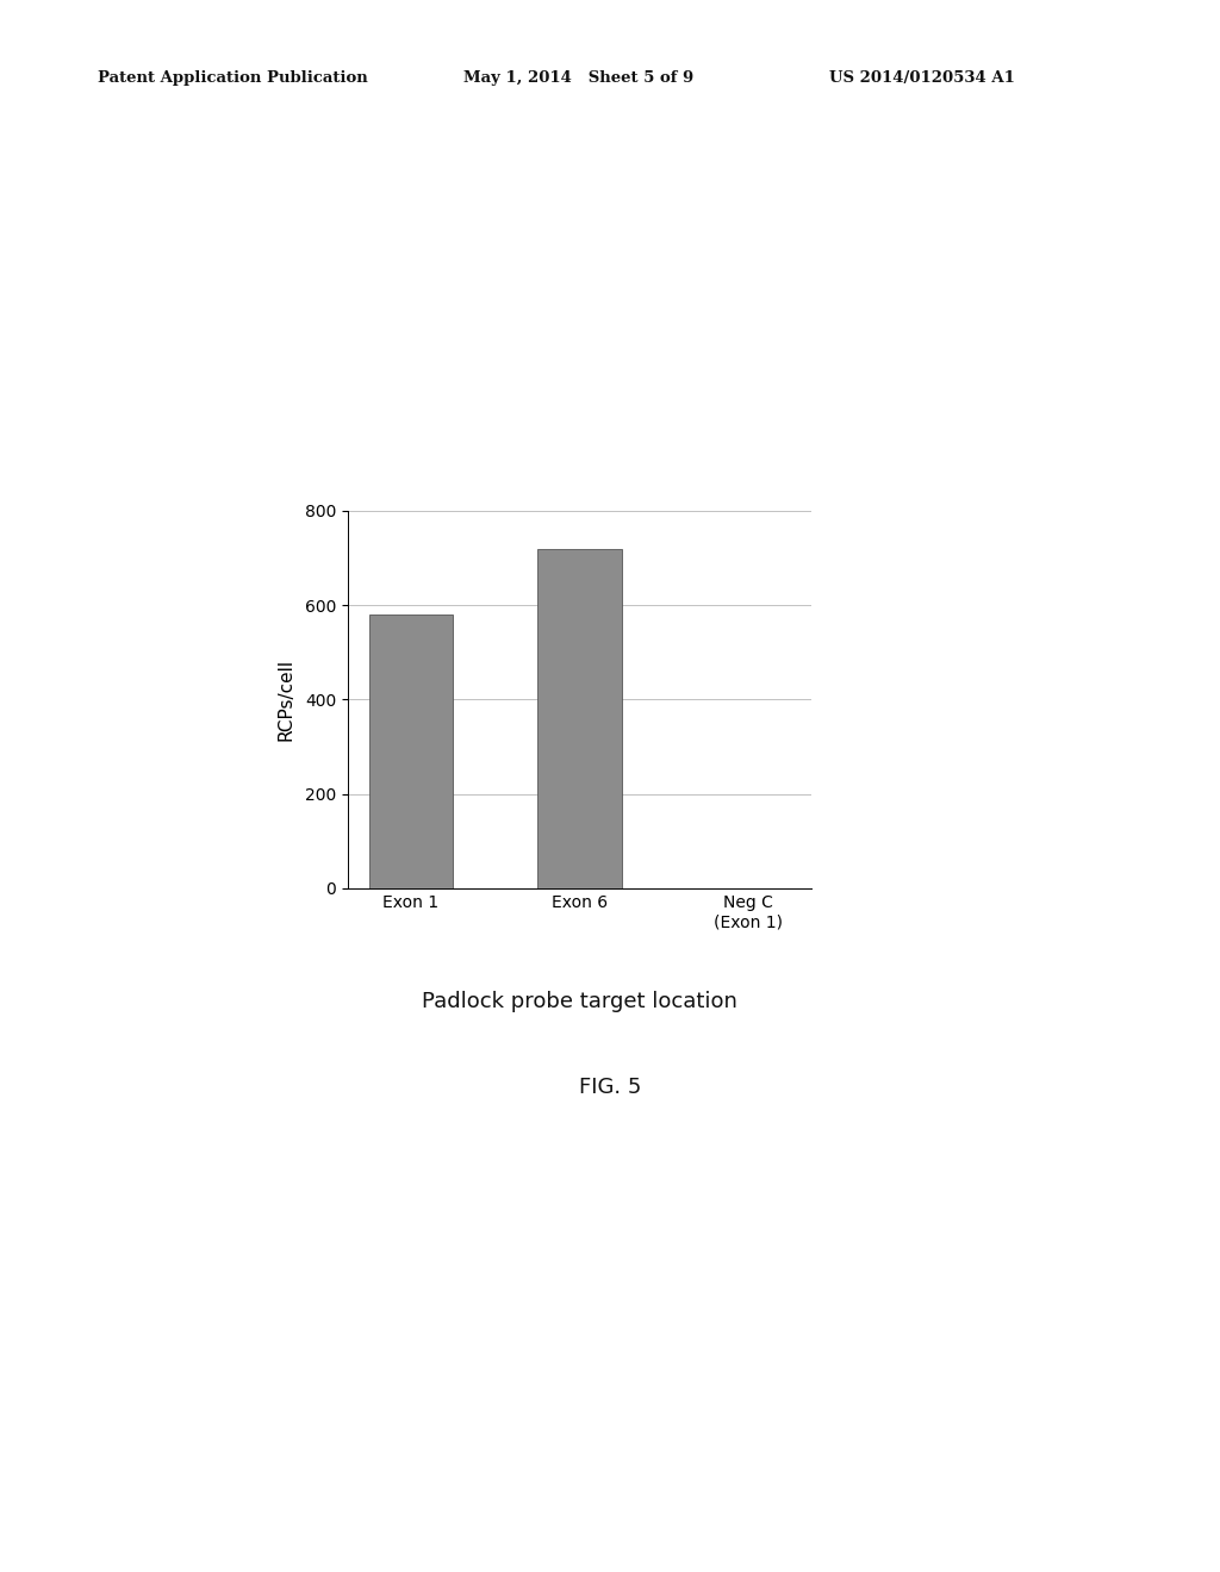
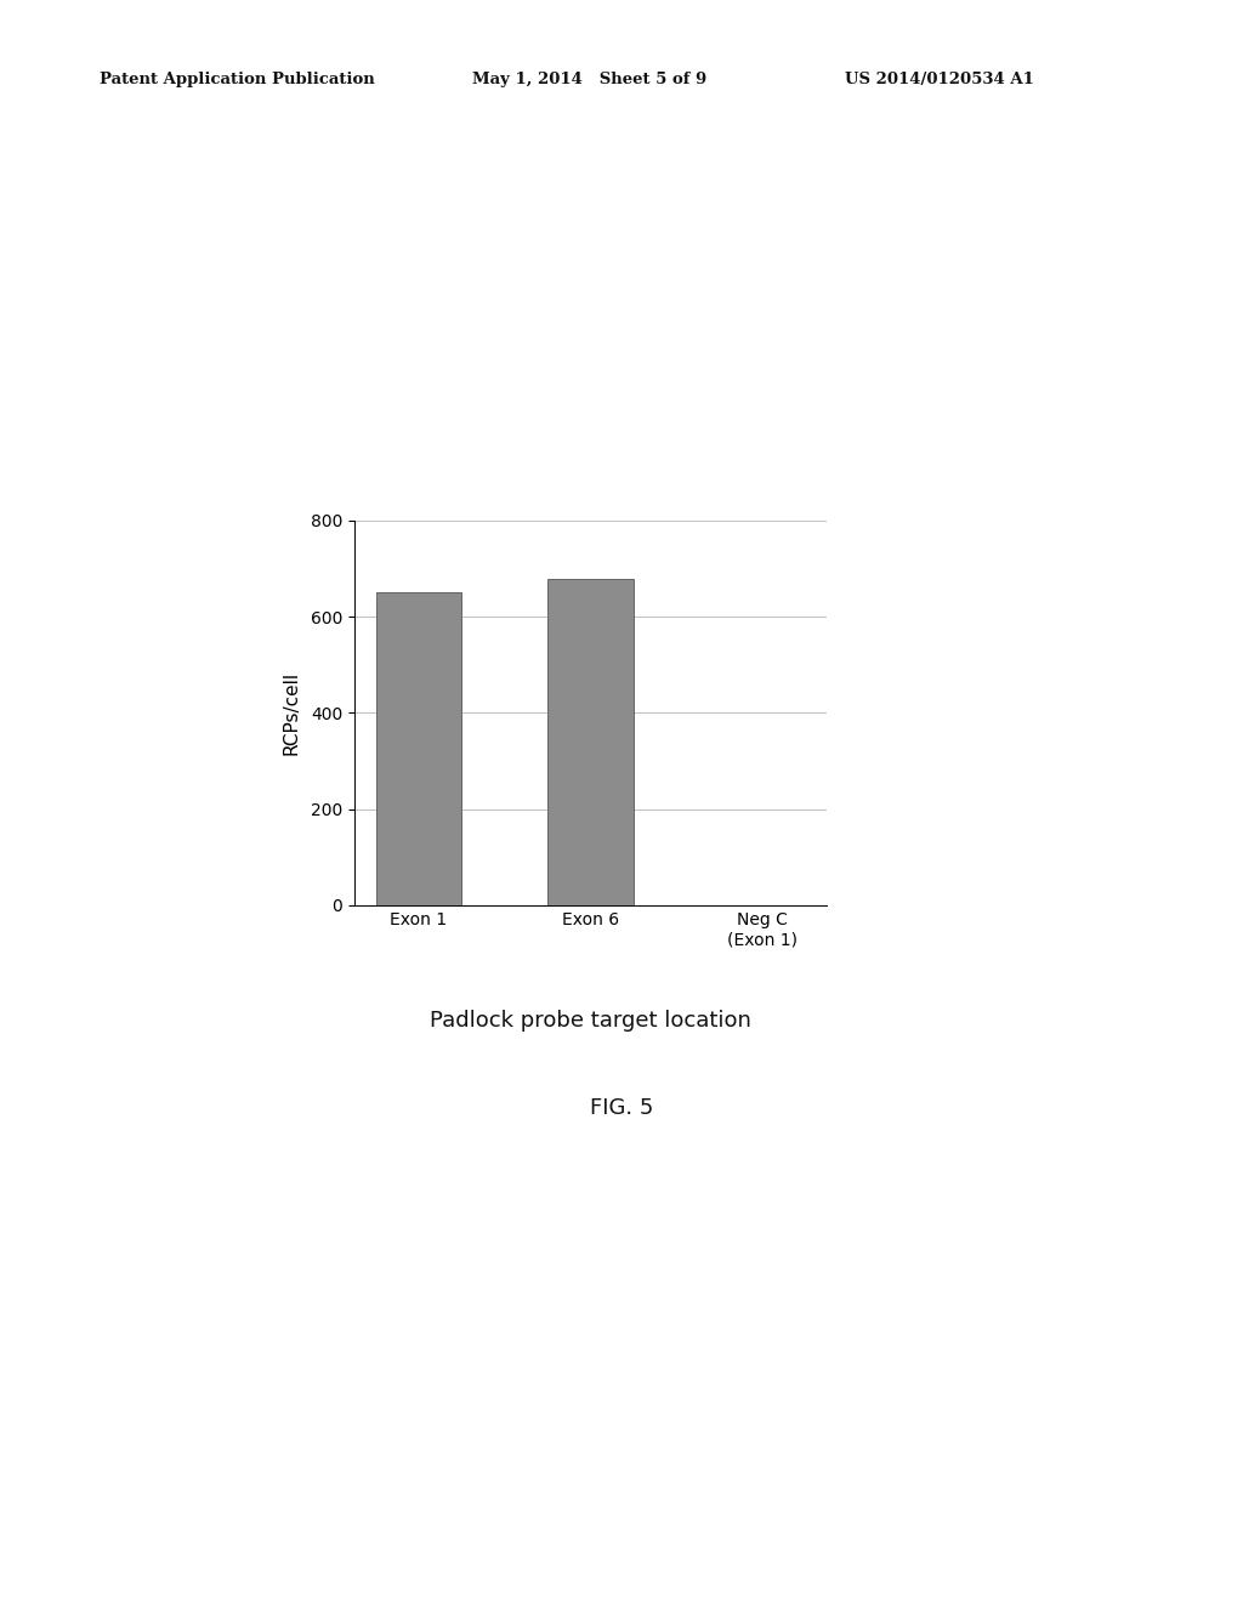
Exon 1: 580 -> 650
Exon 6: 720 -> 680
